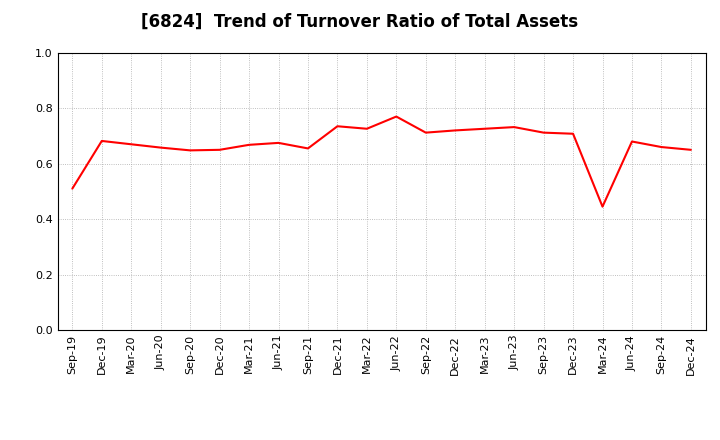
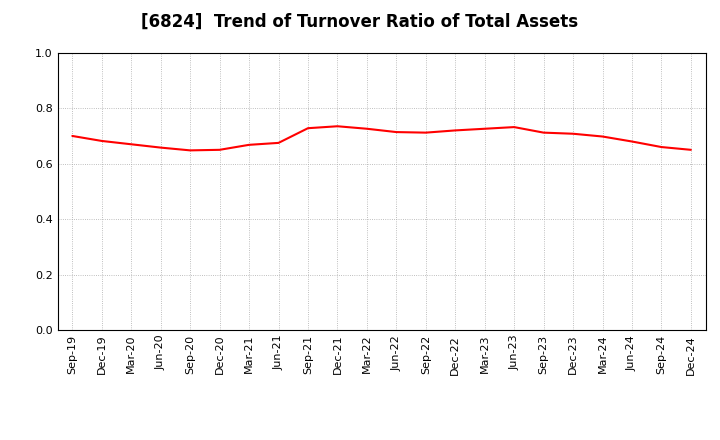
Sep-19: 0.510 -> 0.700
Sep-21: 0.655 -> 0.728
Jun-22: 0.770 -> 0.714
Mar-24: 0.445 -> 0.698
